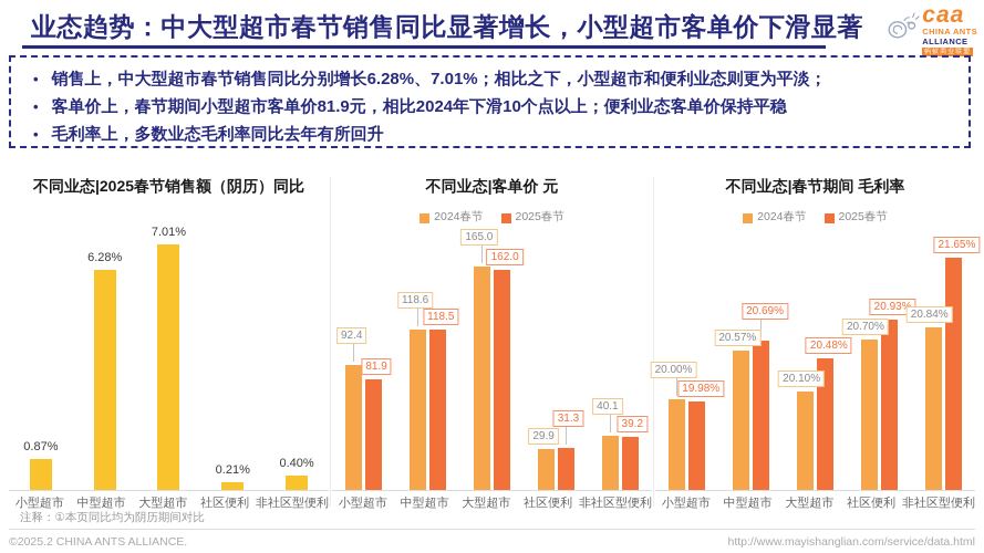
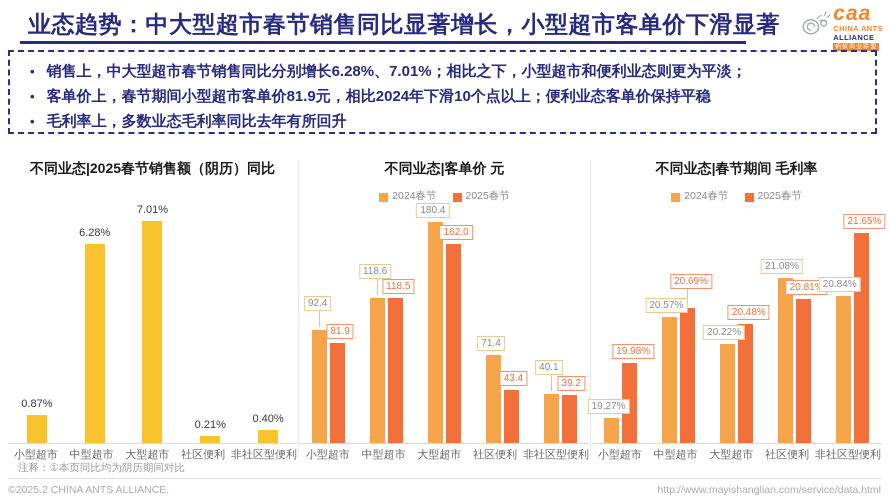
不同业态|客单价 元/2024春节/大型超市: 165.0 -> 180.4
不同业态|客单价 元/2024春节/社区便利: 29.9 -> 71.4
不同业态|客单价 元/2025春节/社区便利: 31.3 -> 43.4
不同业态|春节期间 毛利率/2024春节/小型超市: 20.00% -> 19.27%
不同业态|春节期间 毛利率/2024春节/大型超市: 20.10% -> 20.22%
不同业态|春节期间 毛利率/2024春节/社区便利: 20.70% -> 21.08%
不同业态|春节期间 毛利率/2025春节/社区便利: 20.93% -> 20.81%
